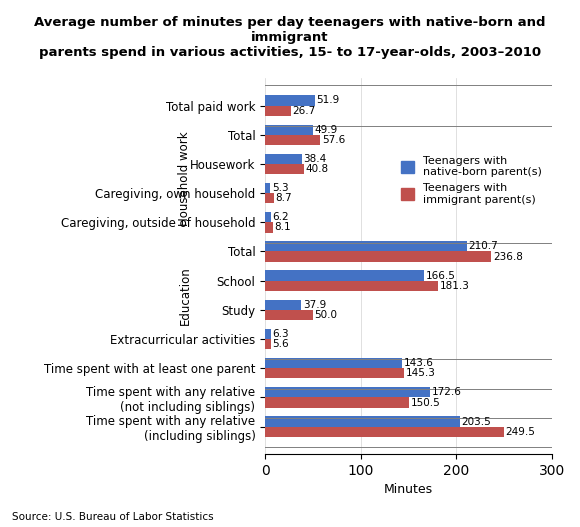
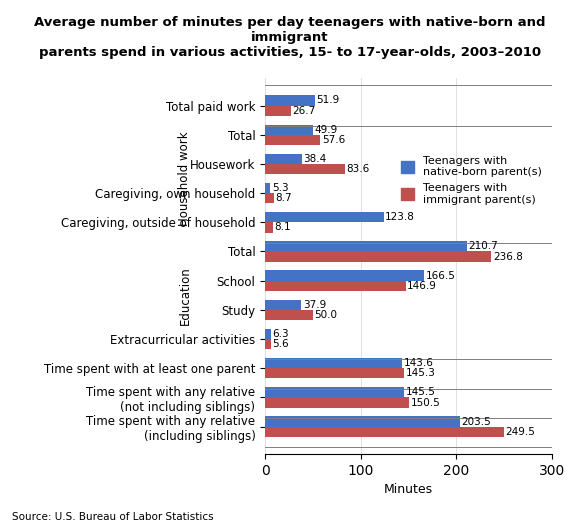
Teenagers with immigrant parent(s)/Housework: 40.8 -> 83.6
Teenagers with native-born parent(s)/Caregiving, outside of household: 6.2 -> 123.8
Teenagers with immigrant parent(s)/School: 181.3 -> 146.9
Teenagers with native-born parent(s)/Time spent with any relative (not including siblings): 172.6 -> 145.5
